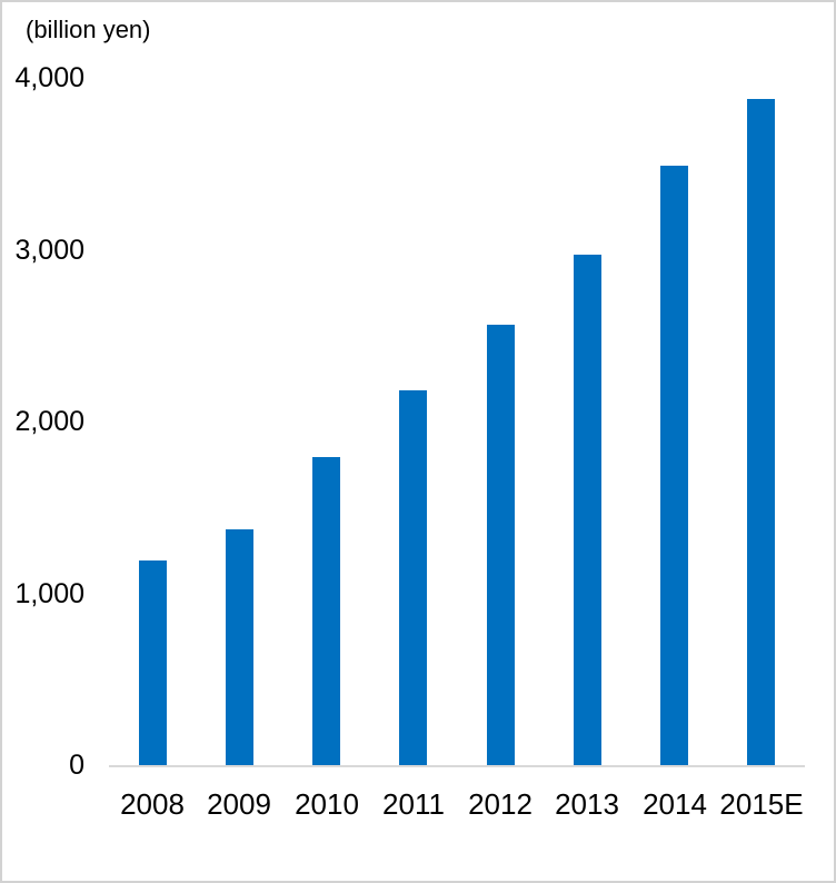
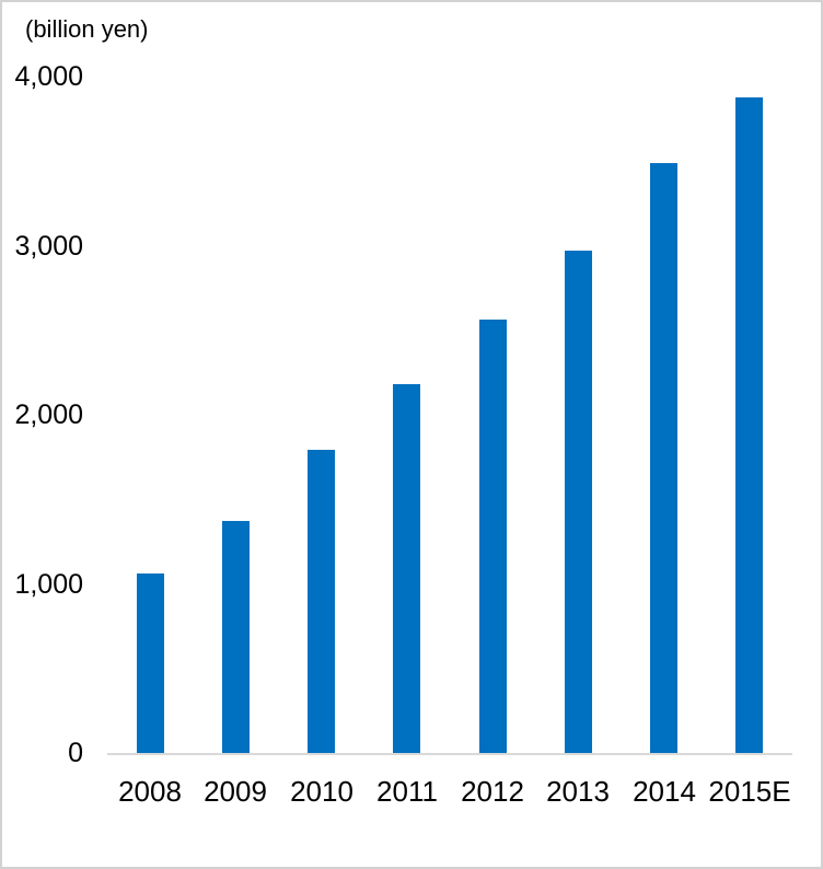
2008: 1190 -> 1060
